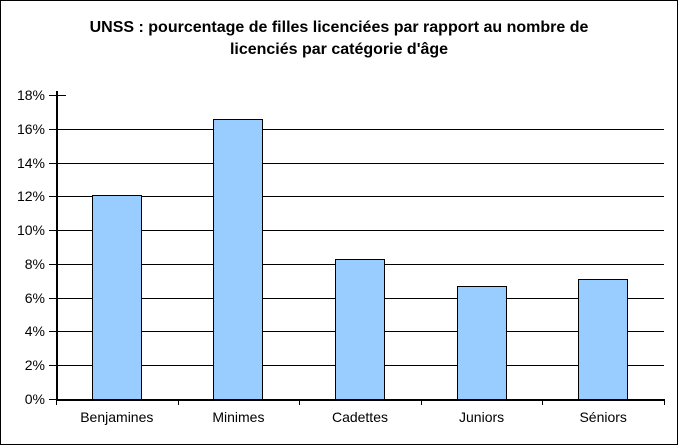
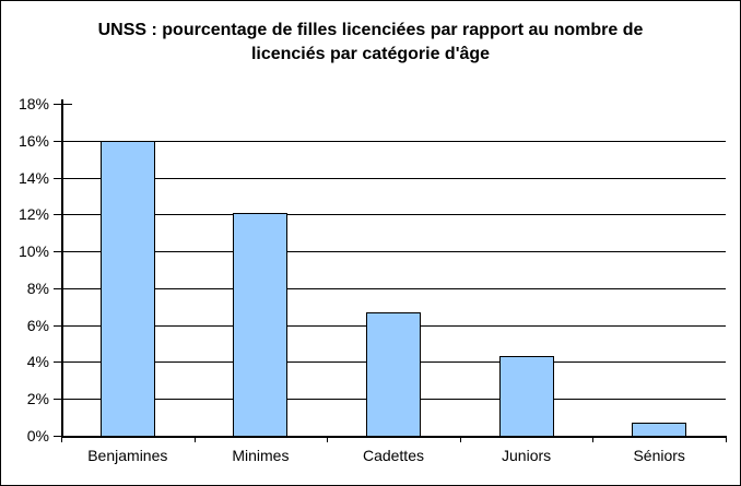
Benjamines: 12.1% -> 16.0%
Minimes: 16.6% -> 12.1%
Cadettes: 8.3% -> 6.7%
Juniors: 6.7% -> 4.3%
Séniors: 7.1% -> 0.7%
